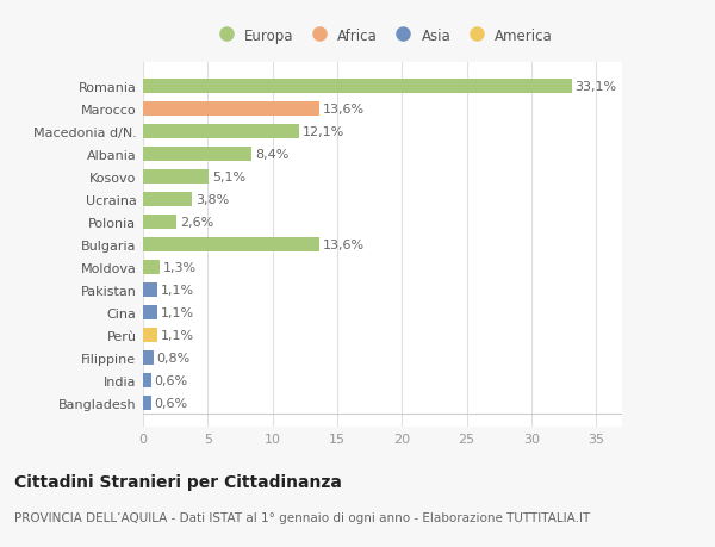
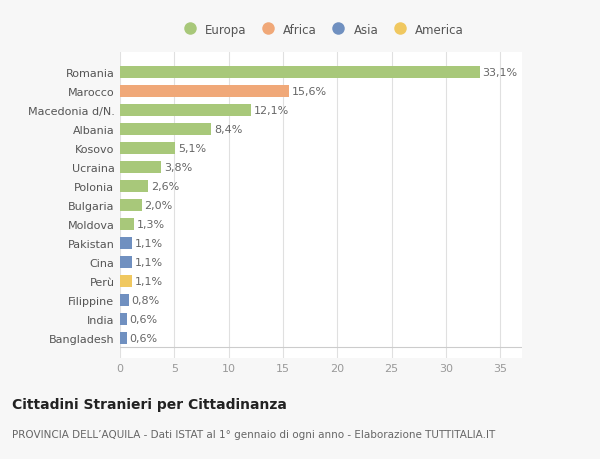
Marocco: 13,6% -> 15,6%
Bulgaria: 13,6% -> 2,0%
